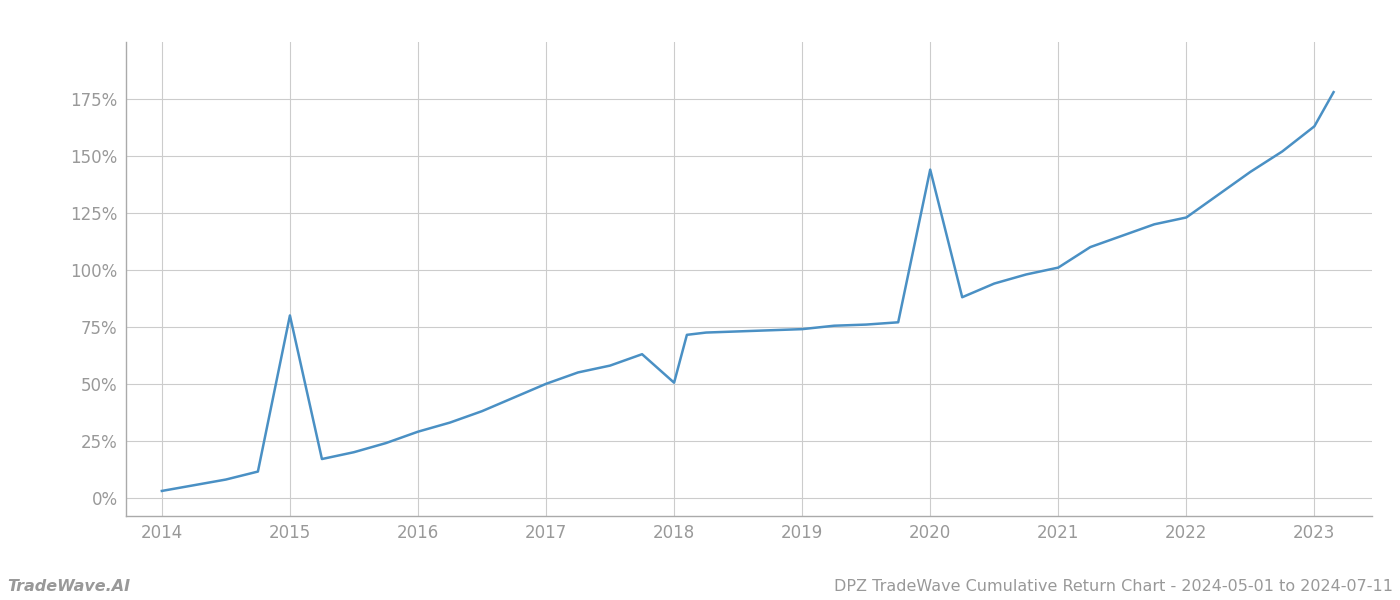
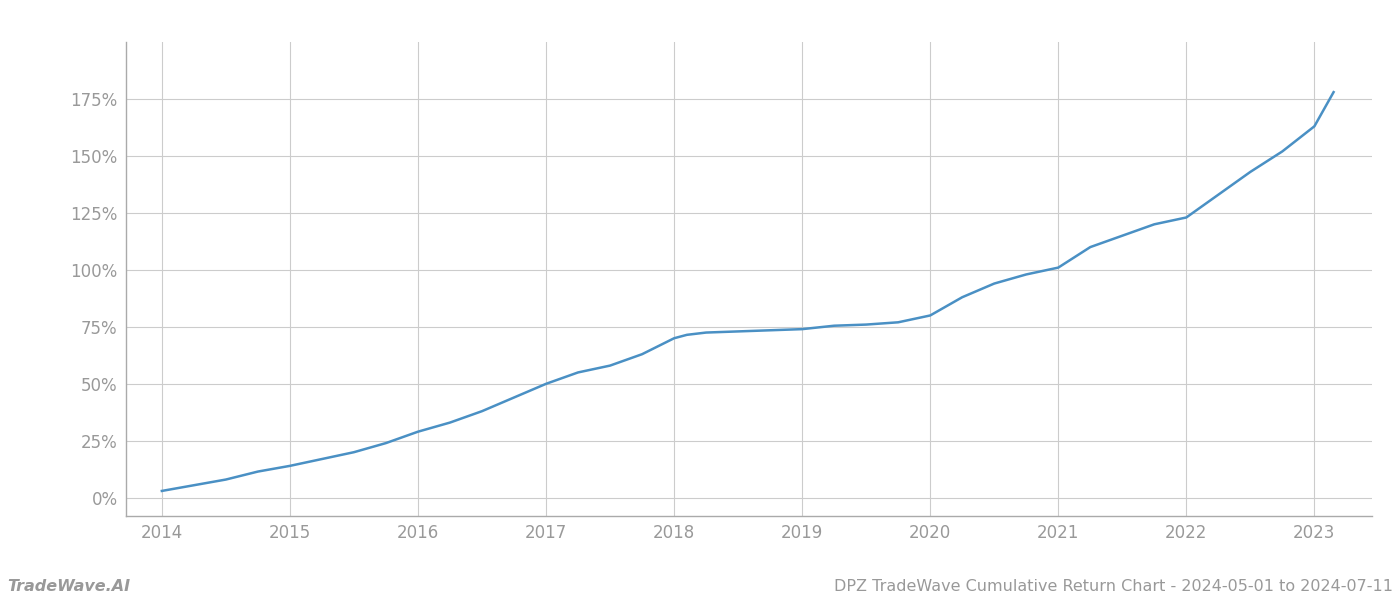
2015: 80.0% -> 14.0%
2018: 50.5% -> 70.0%
2020: 144.0% -> 80.0%
